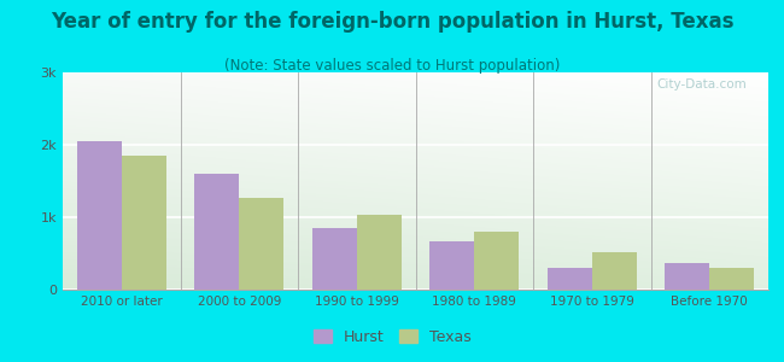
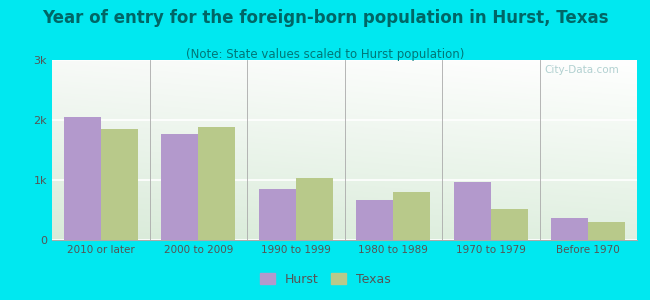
Hurst/2000 to 2009: 1.60k -> 1.76k
Texas/2000 to 2009: 1.27k -> 1.88k
Hurst/1970 to 1979: 0.30k -> 0.96k
